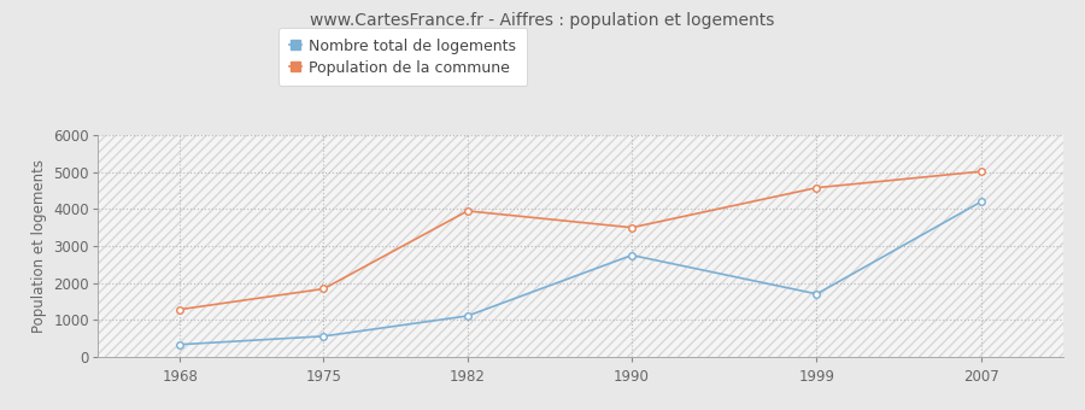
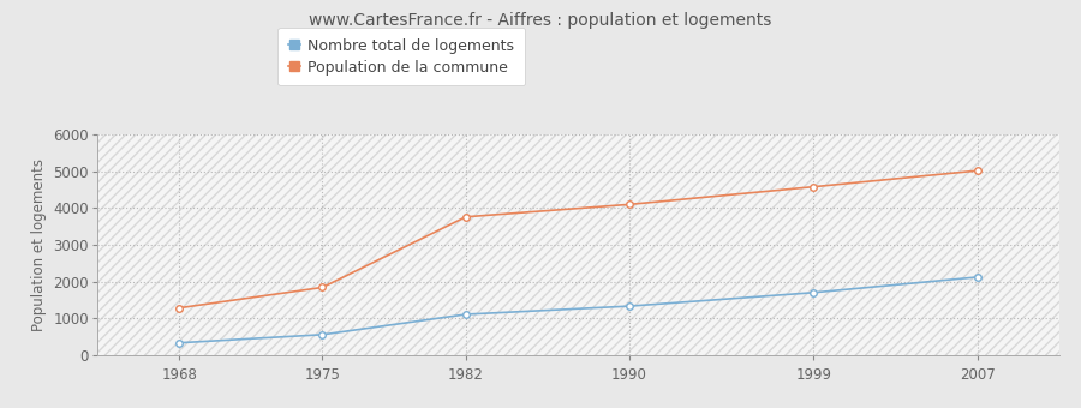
Population de la commune/1982: 3950 -> 3760
Nombre total de logements/1990: 2750 -> 1330
Population de la commune/1990: 3500 -> 4100
Nombre total de logements/2007: 4200 -> 2120
